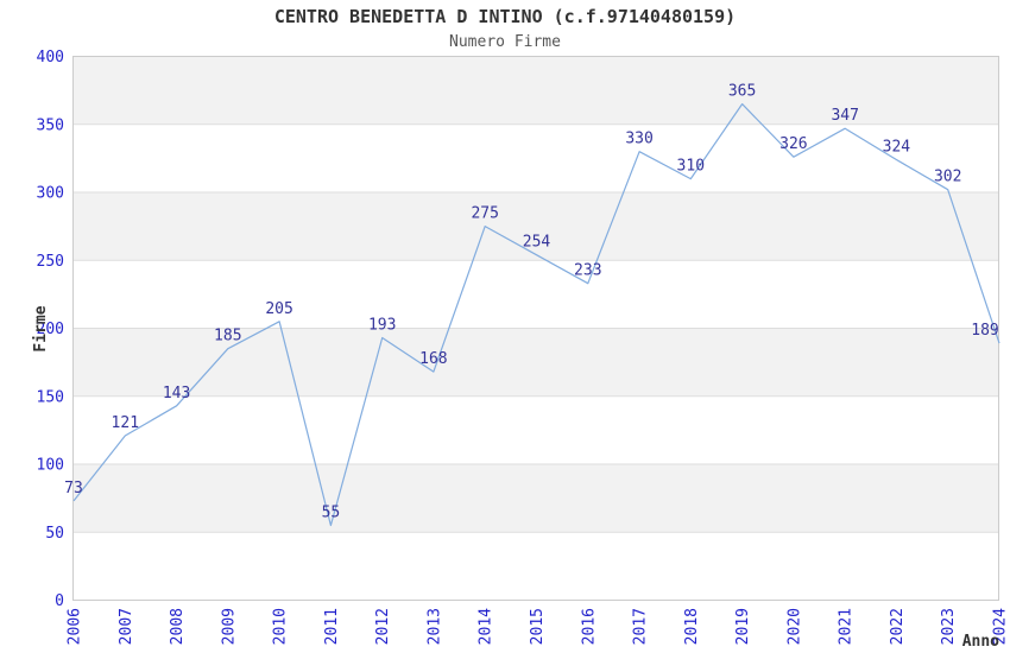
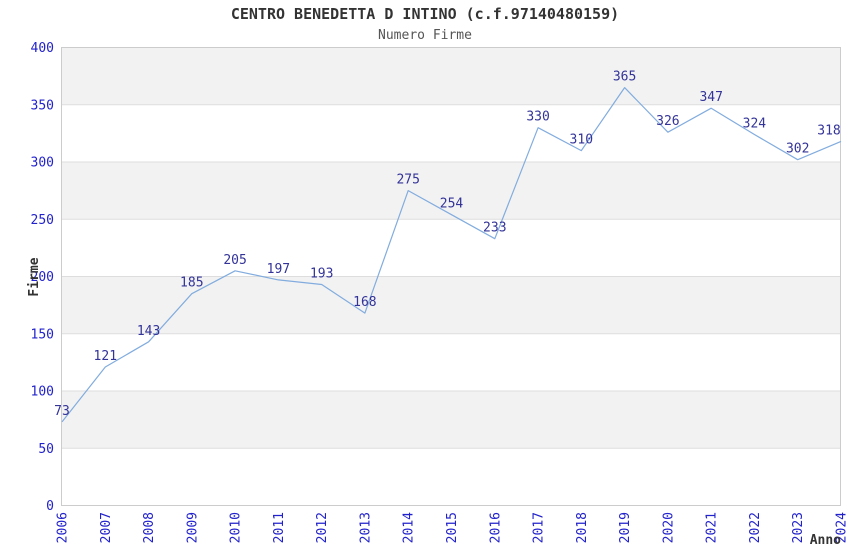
2011: 55 -> 197
2024: 189 -> 318
